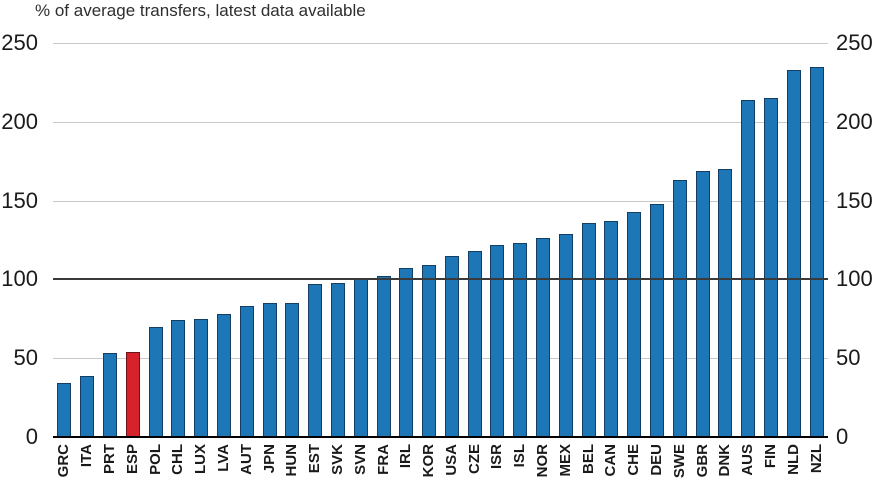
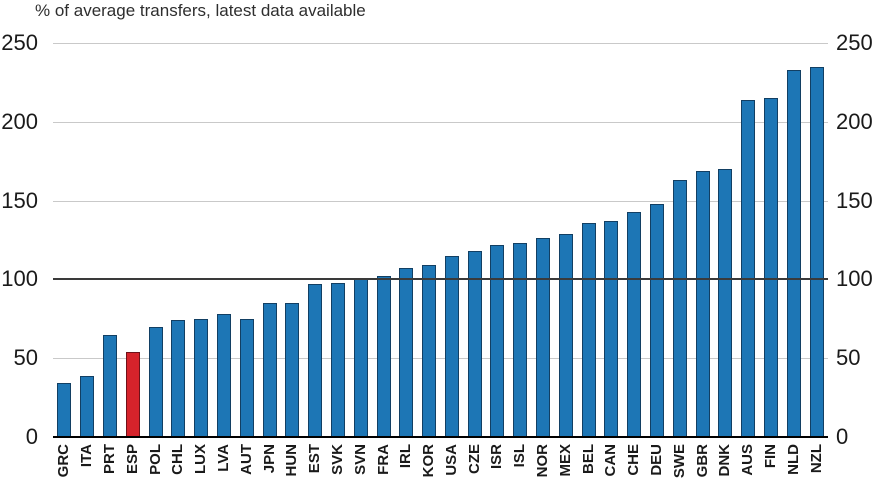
PRT: 53 -> 65
AUT: 83 -> 75
